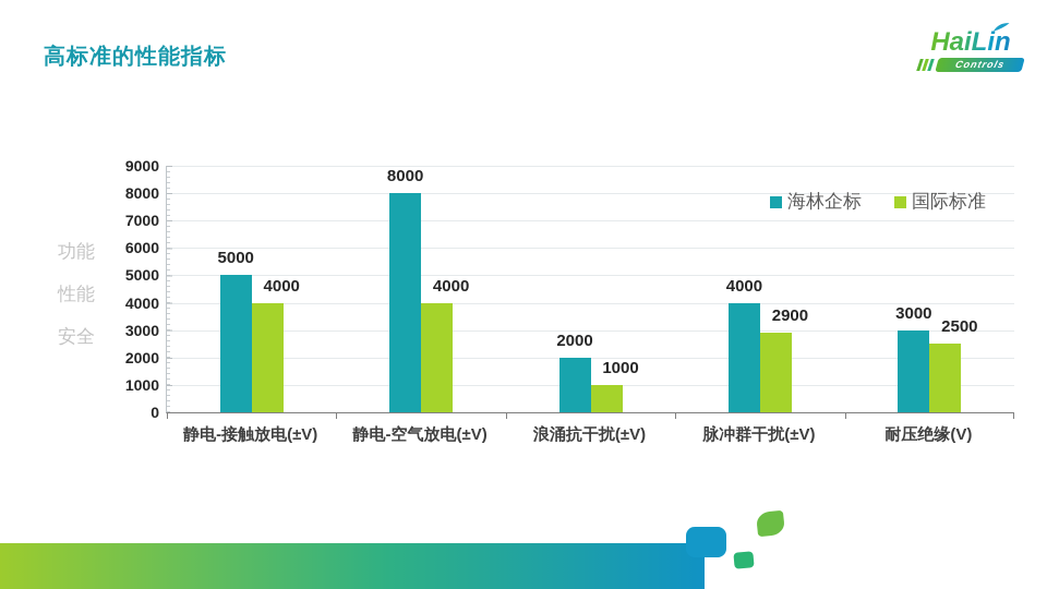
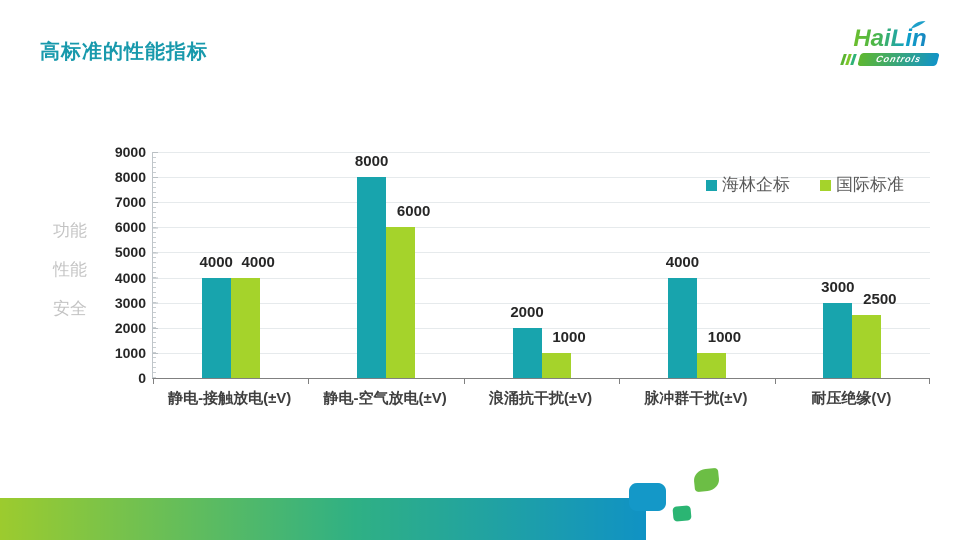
海林企标/静电-接触放电(±V): 5000 -> 4000
国际标准/静电-空气放电(±V): 4000 -> 6000
国际标准/脉冲群干扰(±V): 2900 -> 1000
